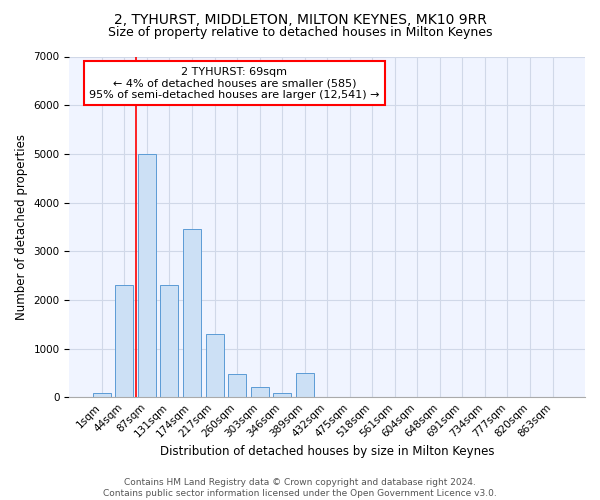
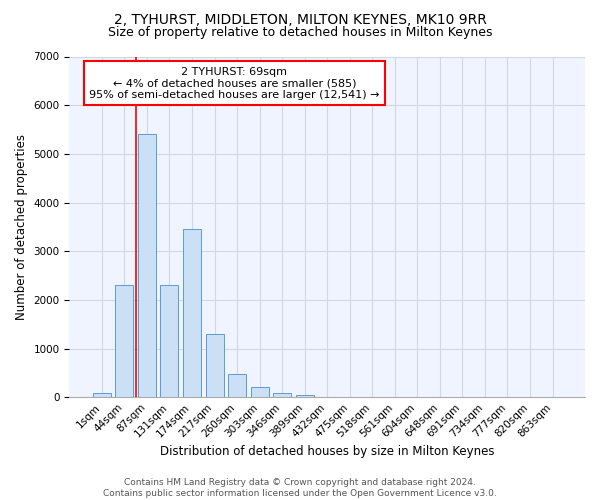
87sqm: 5000 -> 5400
389sqm: 500 -> 50
